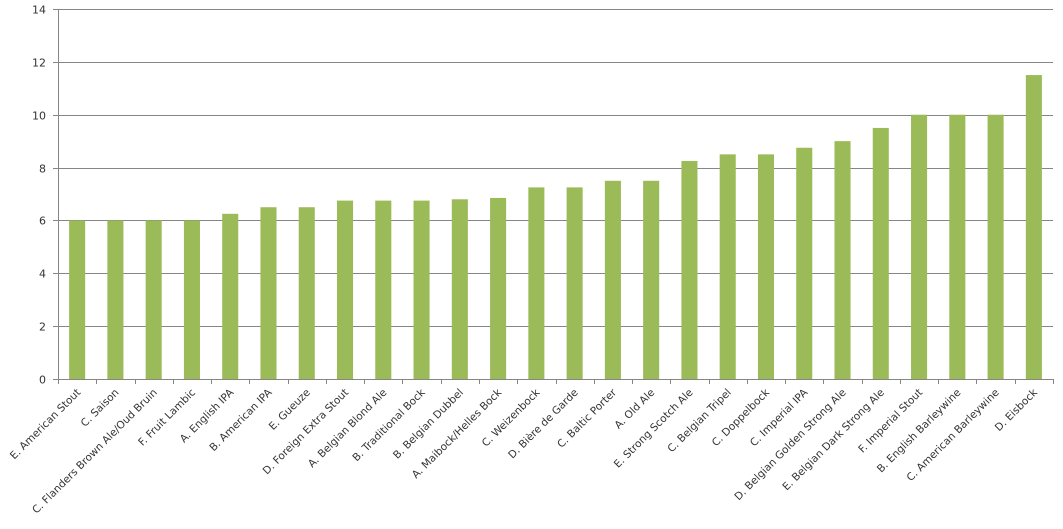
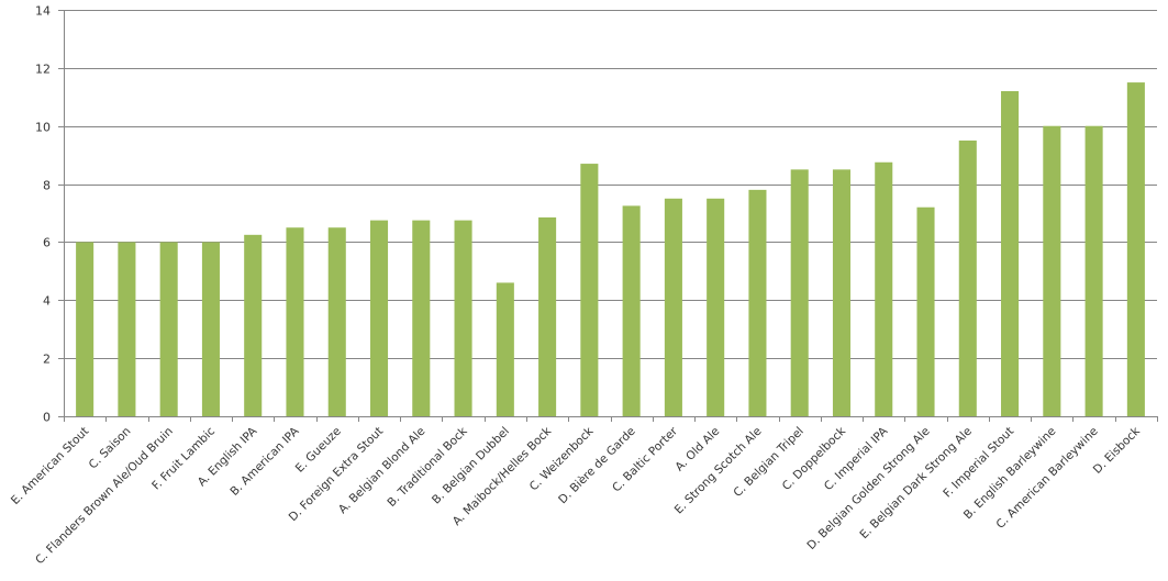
B. Belgian Dubbel: 6.8 -> 4.6
C. Weizenbock: 7.2 -> 8.7
E. Strong Scotch Ale: 8.2 -> 7.8
D. Belgian Golden Strong Ale: 9.0 -> 7.2
F. Imperial Stout: 10.0 -> 11.2
